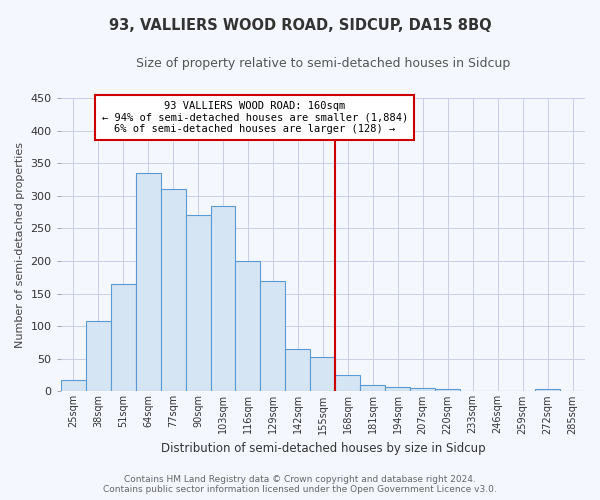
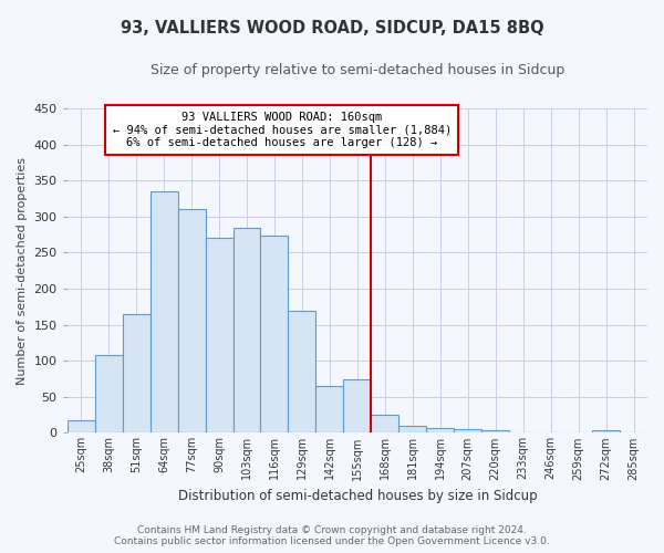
116sqm: 200 -> 274
155sqm: 53 -> 74
